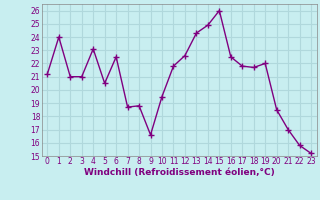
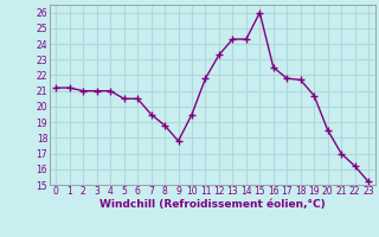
1: 24.0 -> 21.2
4: 23.1 -> 21.0
6: 22.5 -> 20.5
7: 18.7 -> 19.5
9: 16.6 -> 17.8
12: 22.6 -> 23.3
14: 24.9 -> 24.3
19: 22.0 -> 20.7
22: 15.8 -> 16.2
